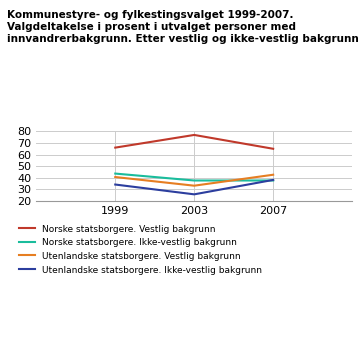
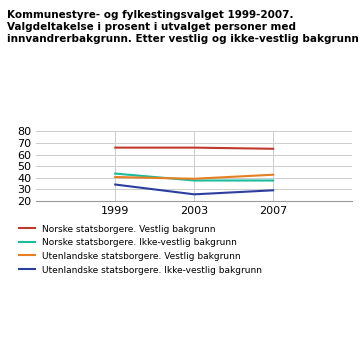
Norske statsborgere. Vestlig bakgrunn/2003: 77 -> 66
Utenlandske statsborgere. Vestlig bakgrunn/2003: 33 -> 39
Utenlandske statsborgere. Ikke-vestlig bakgrunn/2007: 38 -> 29
